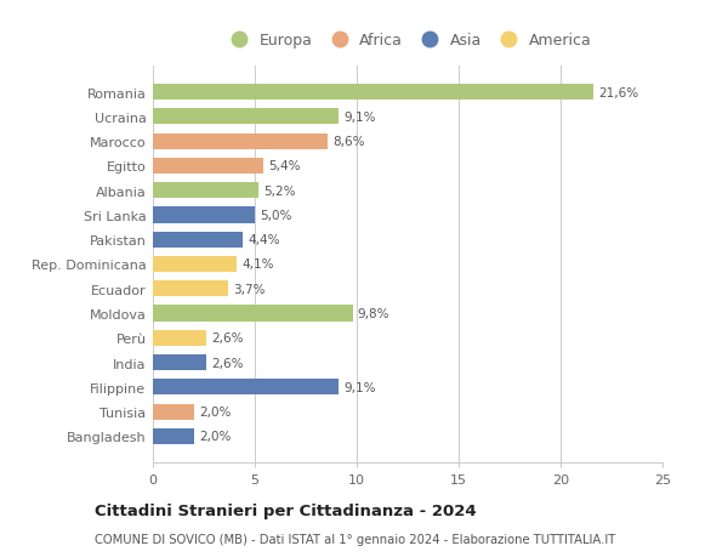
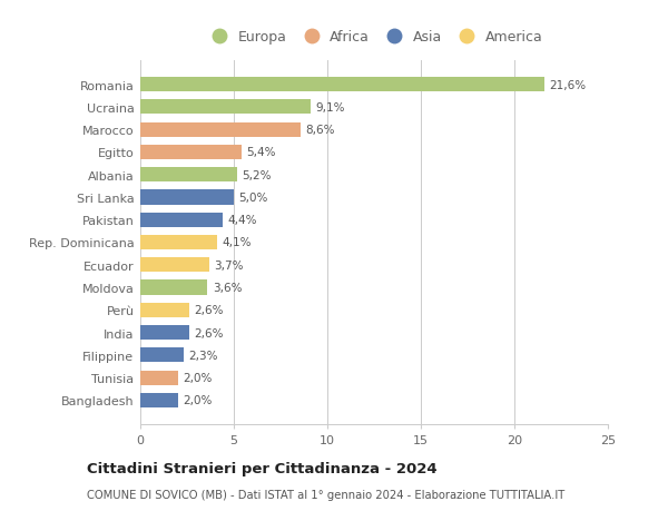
Moldova: 9,8% -> 3,6%
Filippine: 9,1% -> 2,3%
